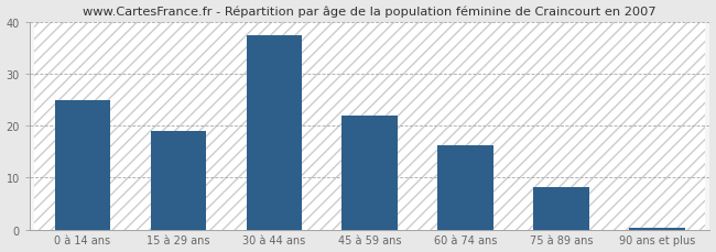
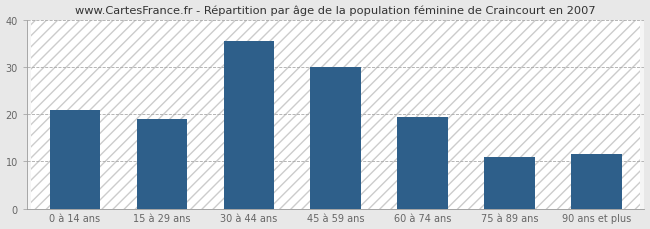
0 à 14 ans: 25.0 -> 21.0
30 à 44 ans: 37.5 -> 35.5
45 à 59 ans: 22.0 -> 30.0
60 à 74 ans: 16.2 -> 19.5
75 à 89 ans: 8.2 -> 11.0
90 ans et plus: 0.4 -> 11.5
